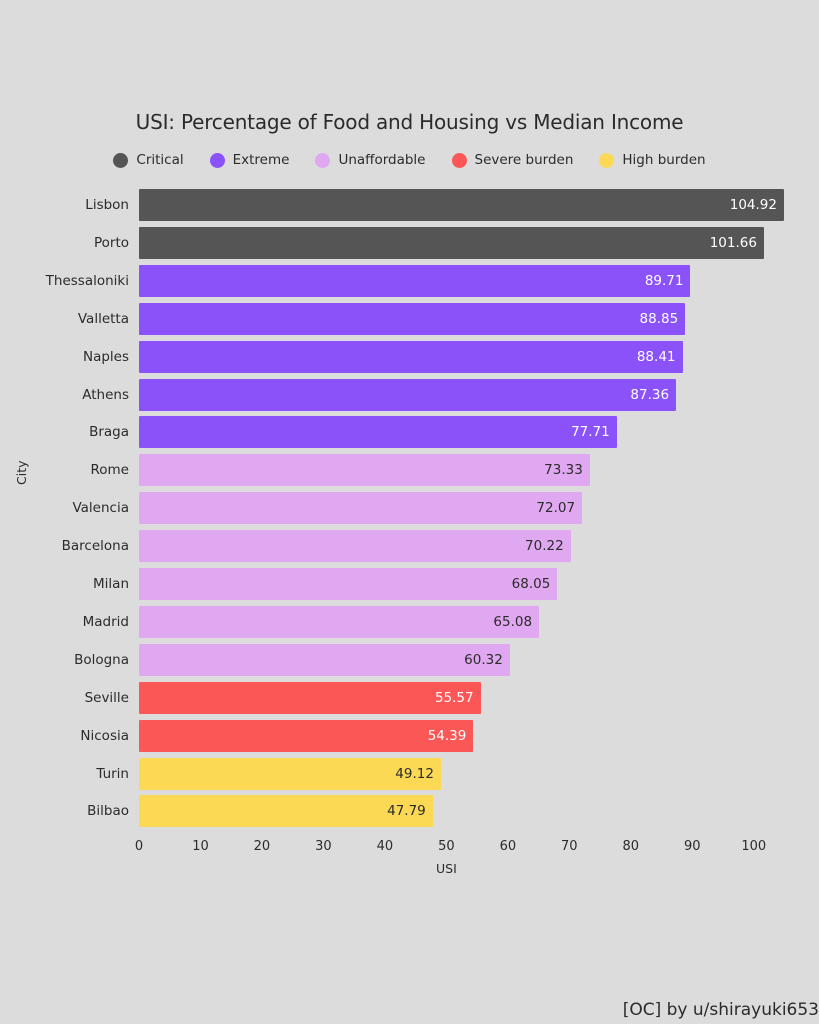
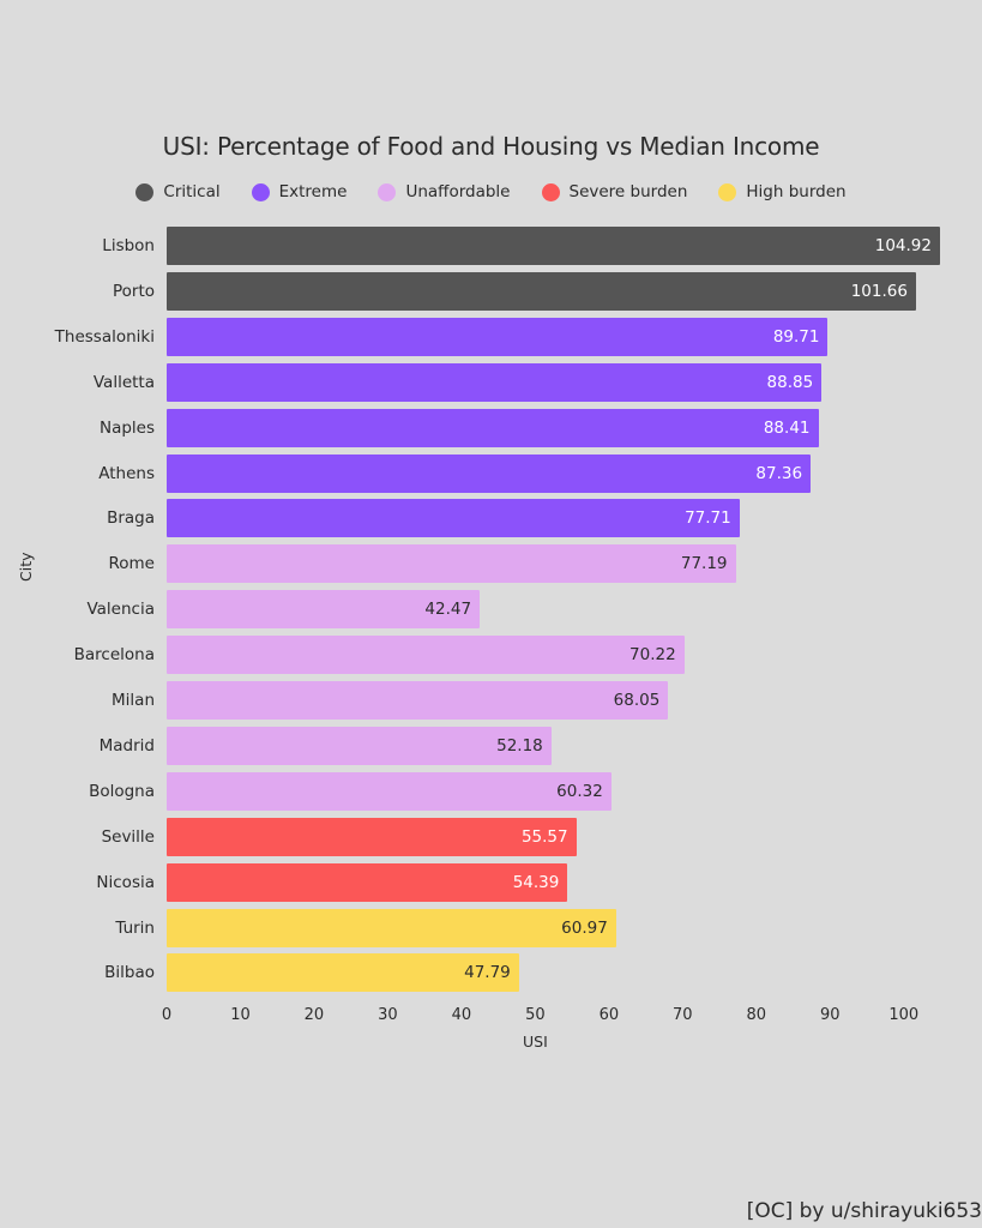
Rome: 73.33 -> 77.19
Valencia: 72.07 -> 42.47
Madrid: 65.08 -> 52.18
Turin: 49.12 -> 60.97
